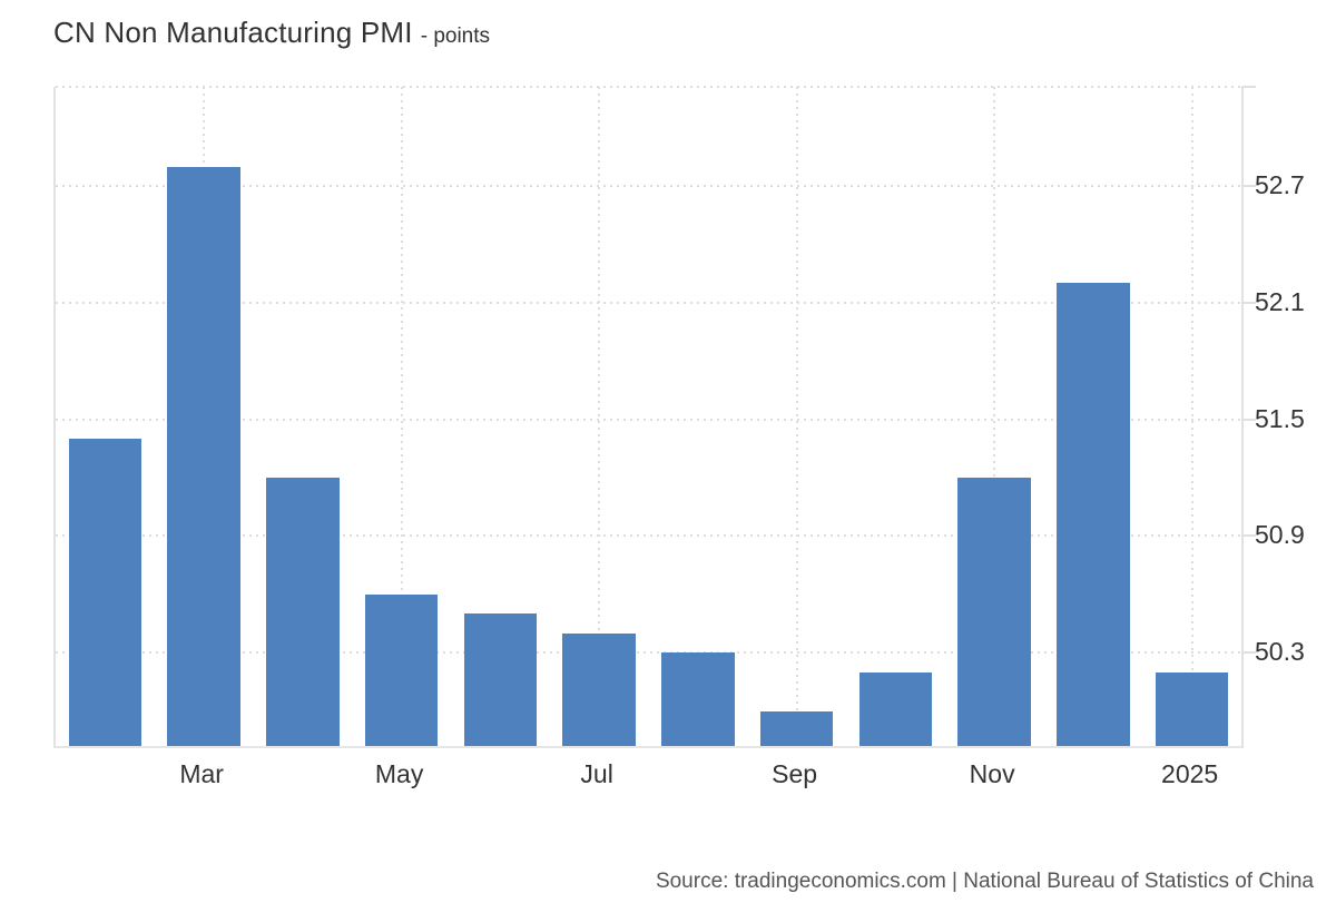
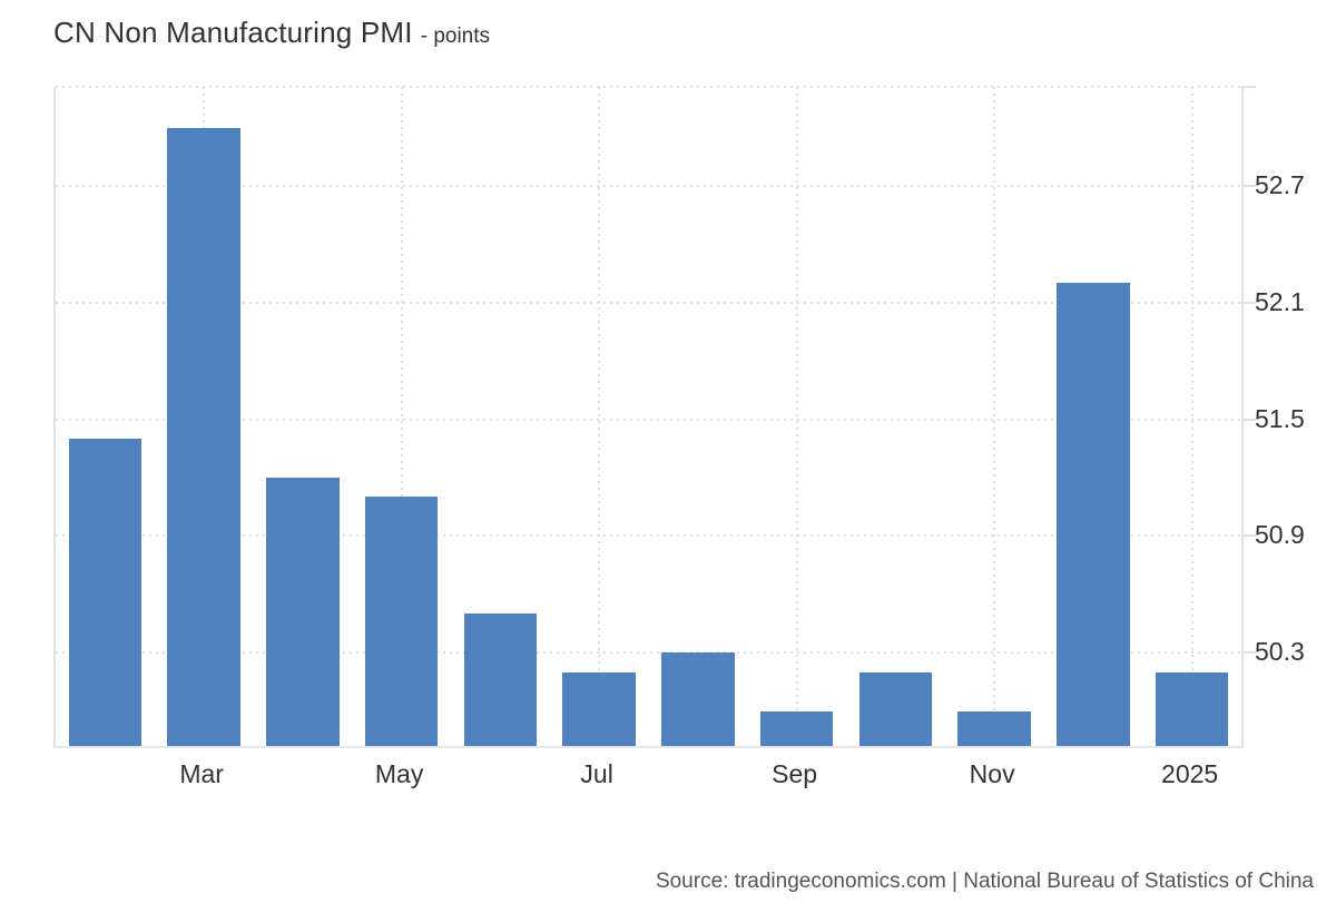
Mar: 52.8 -> 53.0
May: 50.6 -> 51.1
Jul: 50.4 -> 50.2
Nov: 51.2 -> 50.0
